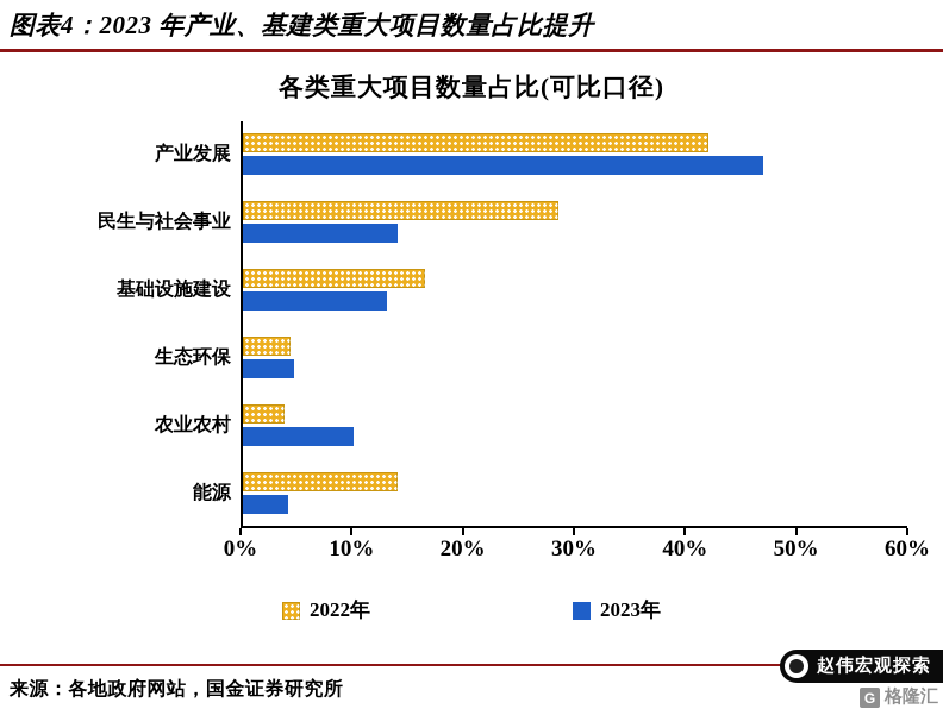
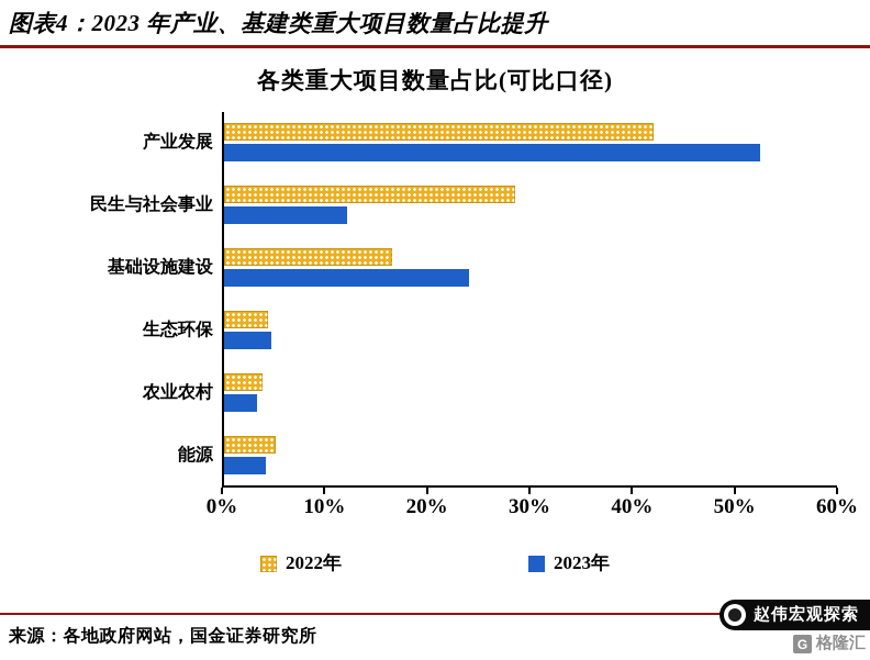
2023年/产业发展: 47% -> 52%
2023年/民生与社会事业: 14% -> 12%
2023年/基础设施建设: 13% -> 24%
2023年/农业农村: 10% -> 3%
2022年/能源: 14% -> 5%
